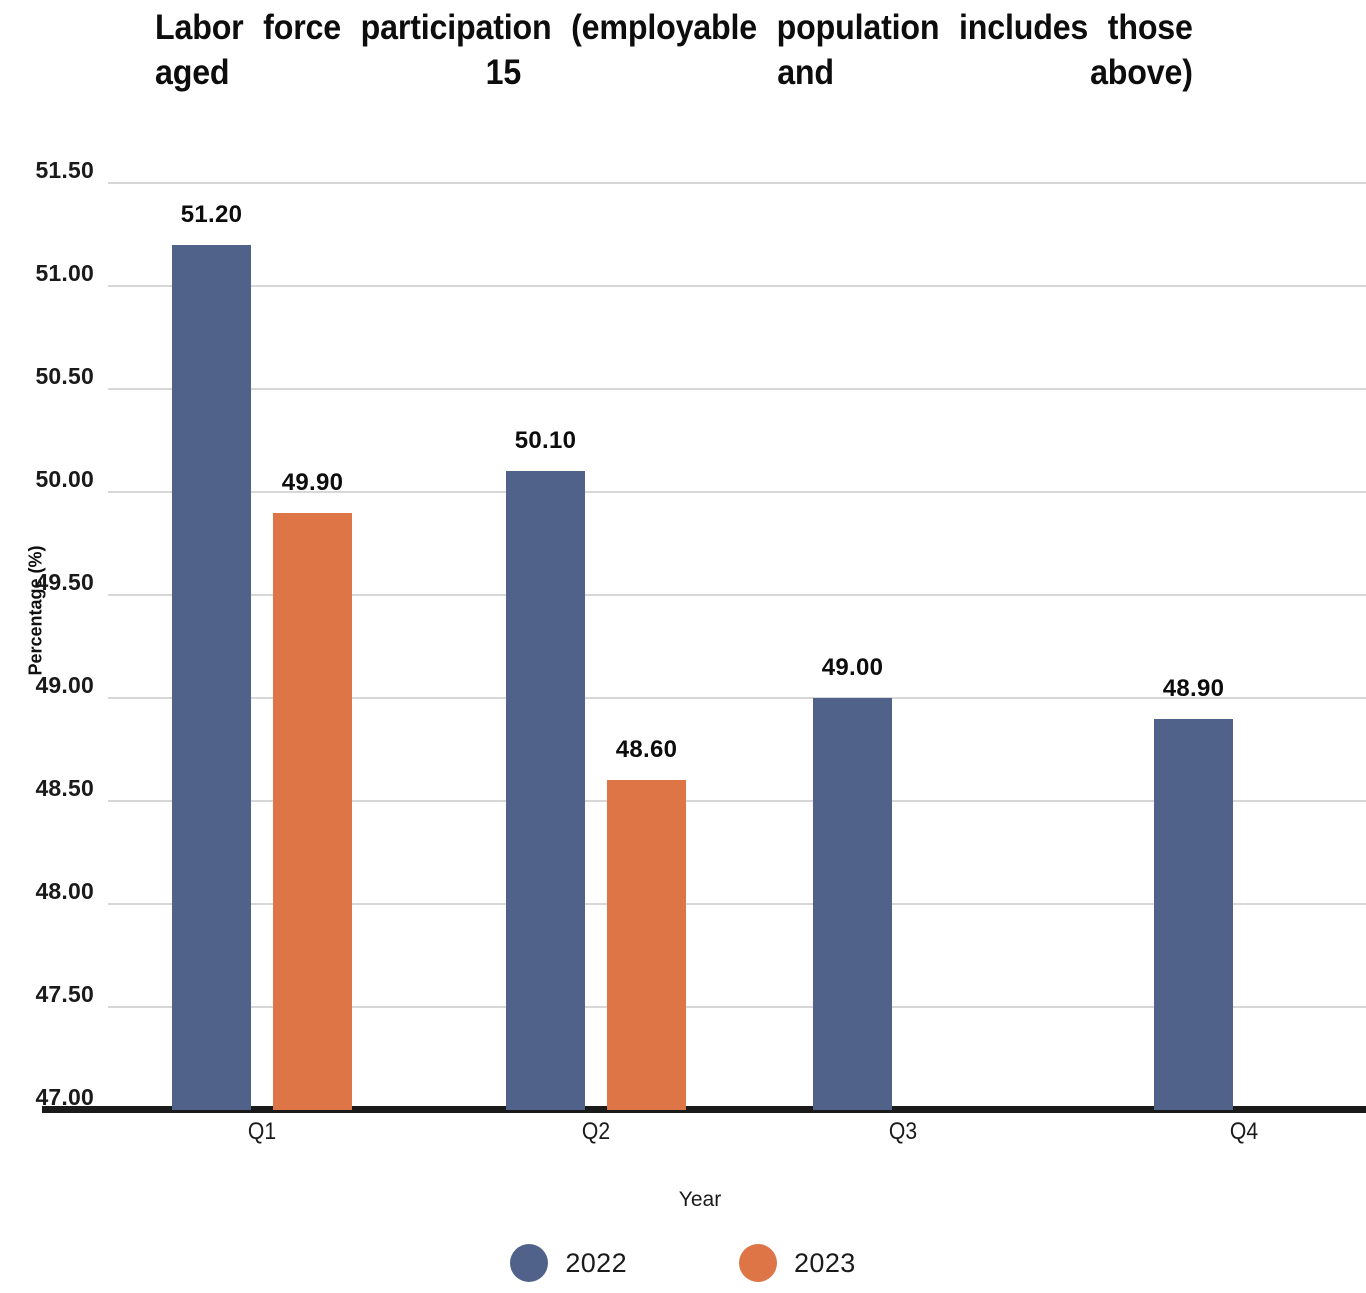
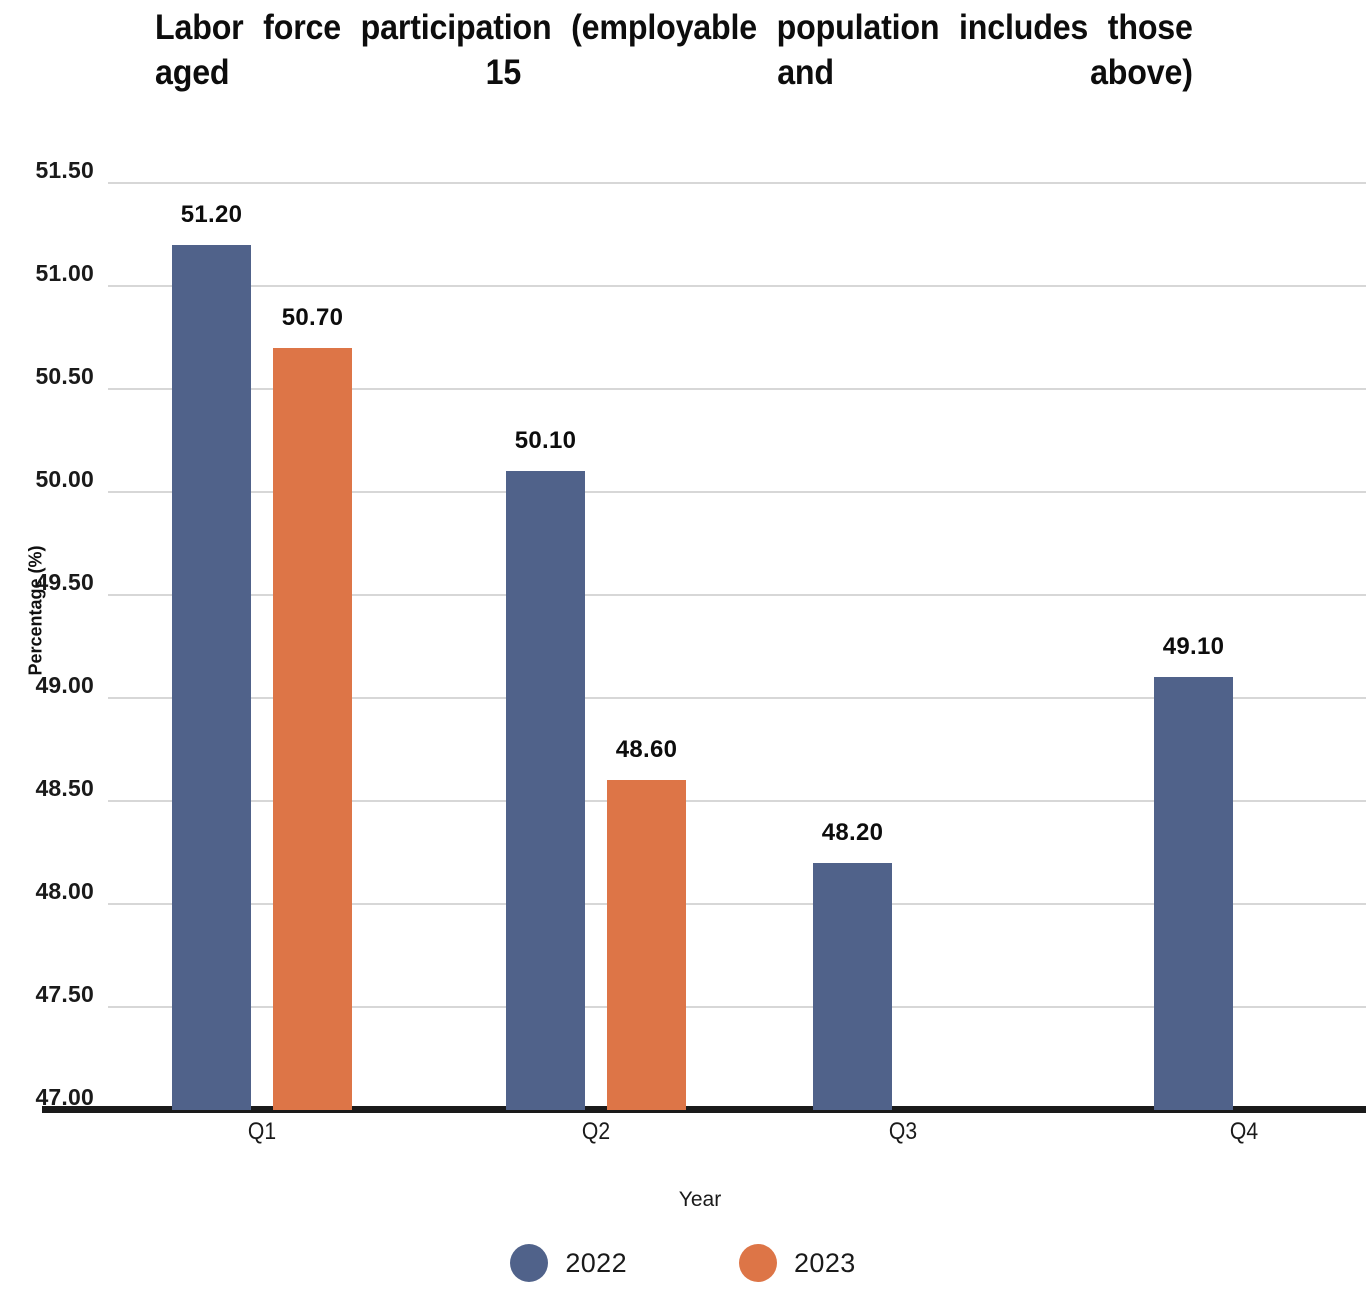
2023/Q1: 49.90 -> 50.70
2022/Q3: 49.00 -> 48.20
2022/Q4: 48.90 -> 49.10
